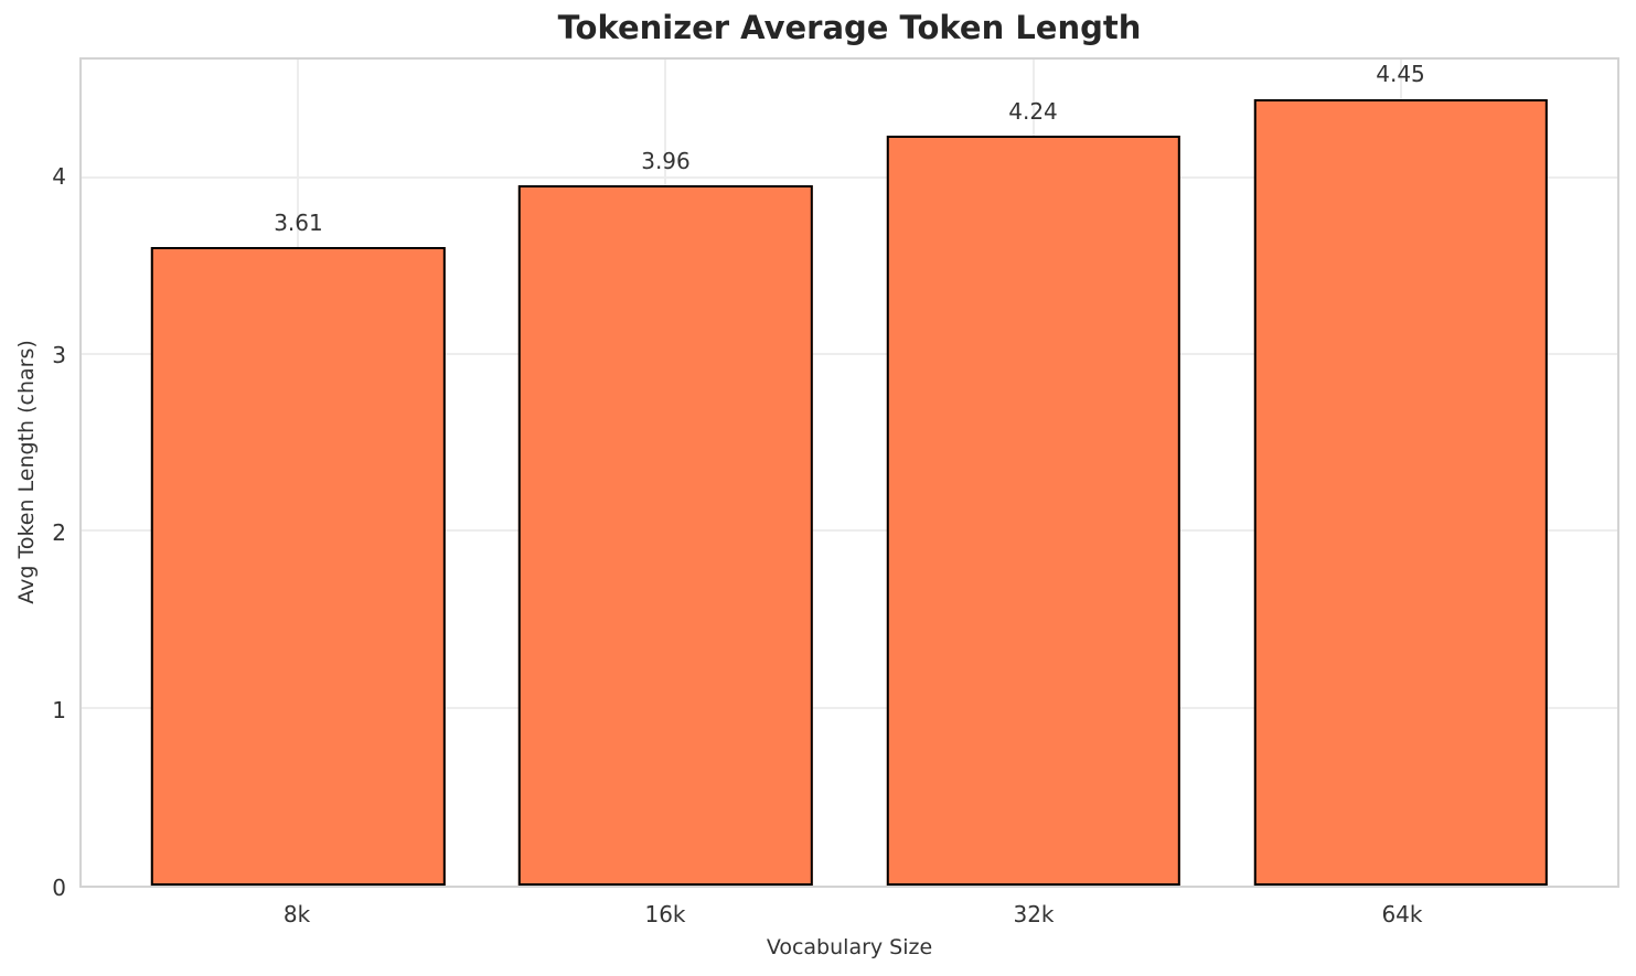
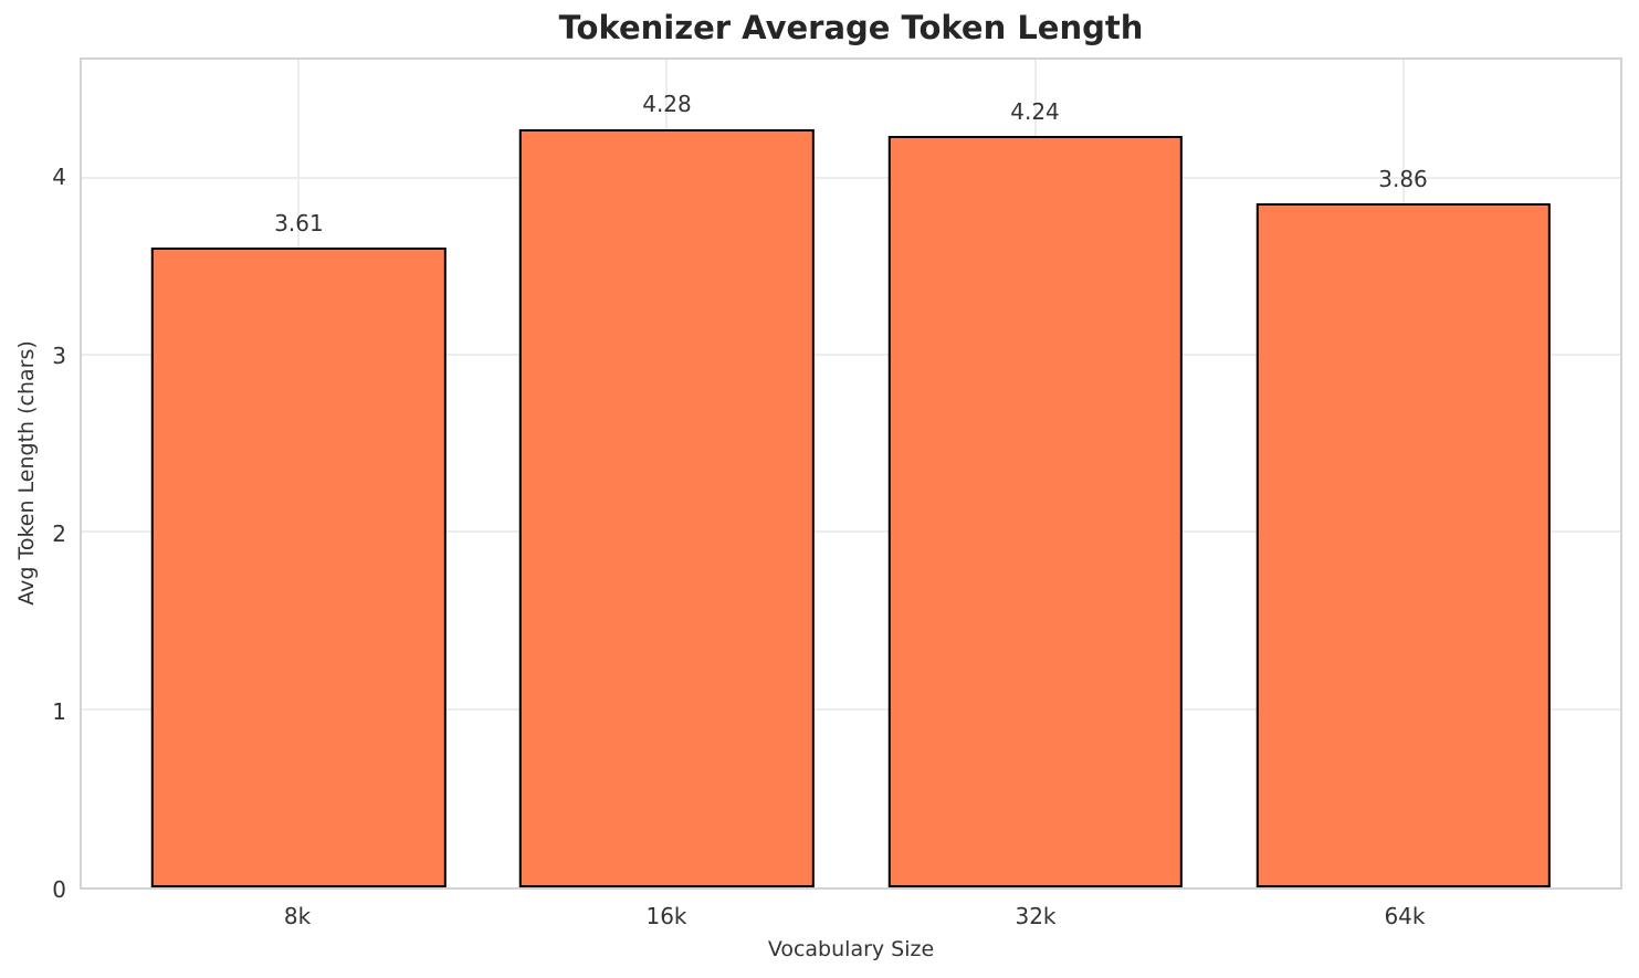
16k: 3.96 -> 4.28
64k: 4.45 -> 3.86
